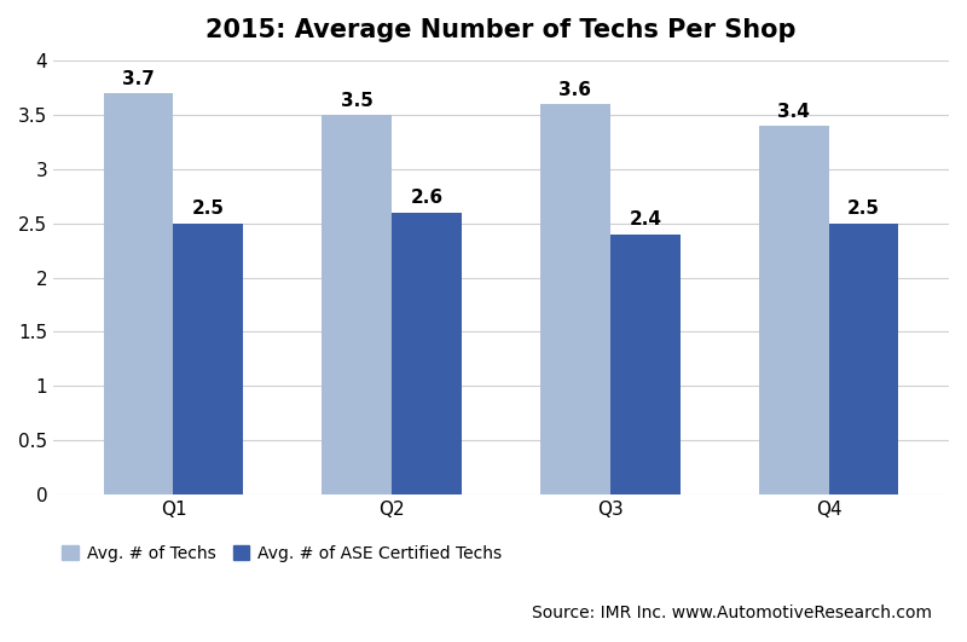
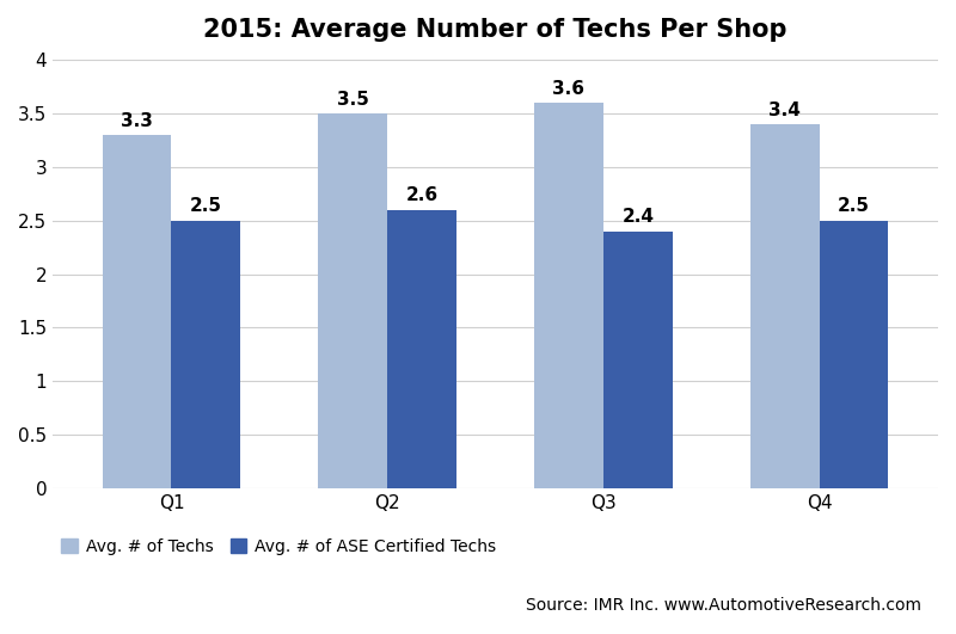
Avg. # of Techs/Q1: 3.7 -> 3.3
